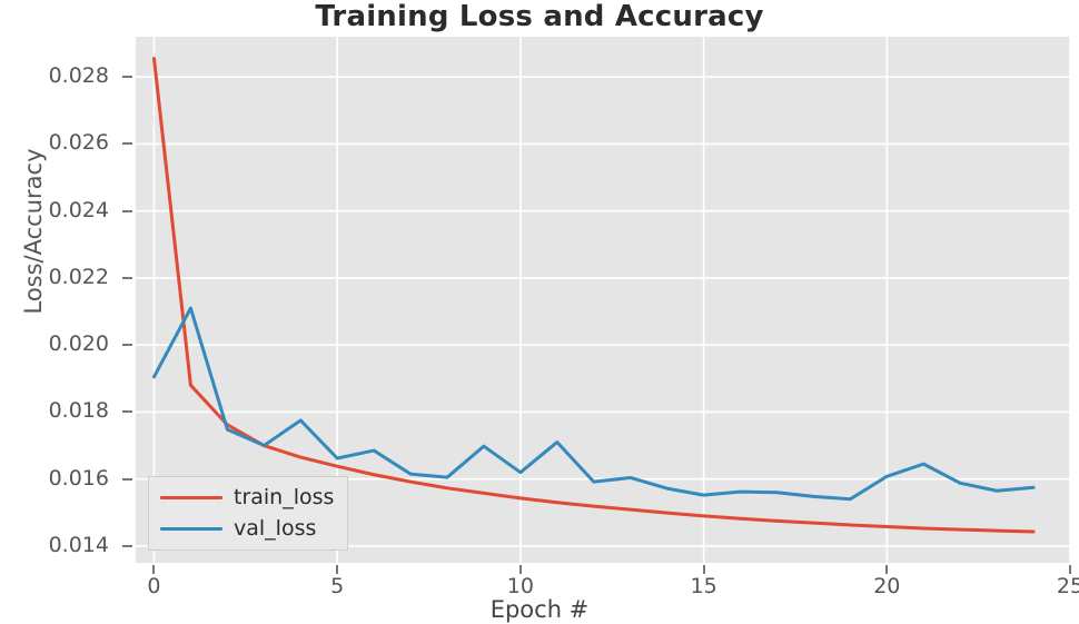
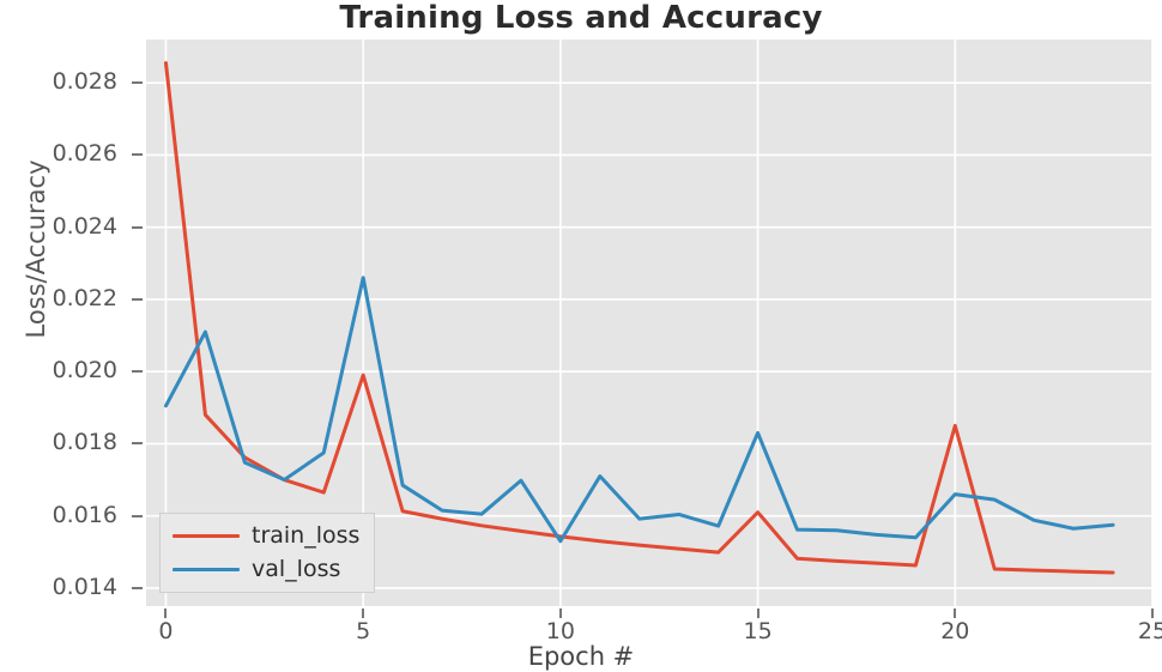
train_loss/5: 0.0164 -> 0.0199
val_loss/5: 0.0166 -> 0.0226
val_loss/10: 0.0162 -> 0.0153
train_loss/15: 0.0149 -> 0.0161
val_loss/15: 0.0155 -> 0.0183
train_loss/20: 0.0146 -> 0.0185
val_loss/20: 0.0161 -> 0.0166
